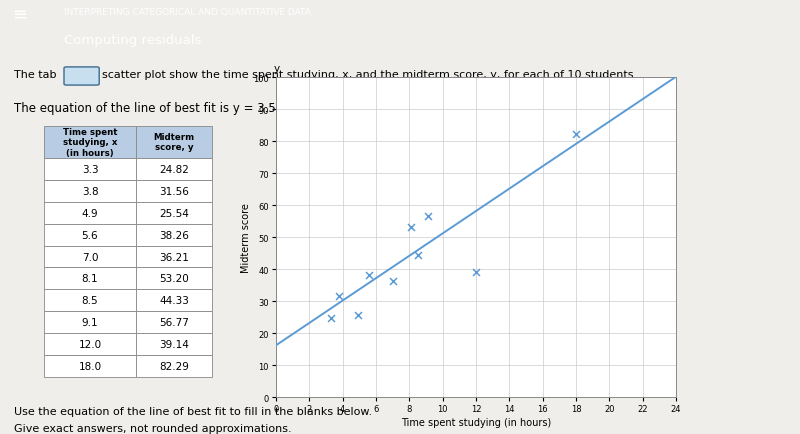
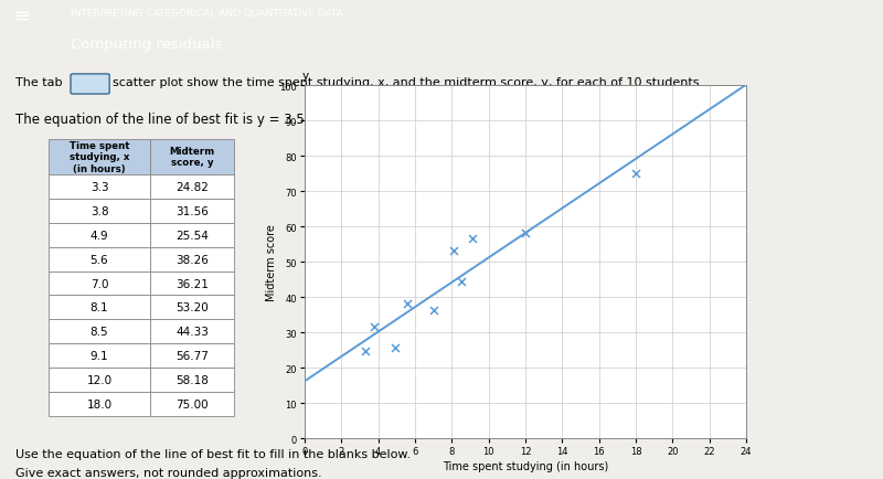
12: 39.14 -> 58.18
18: 82.29 -> 75.00
